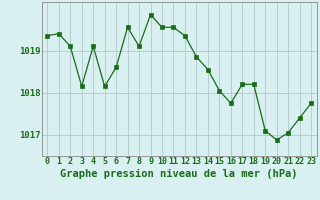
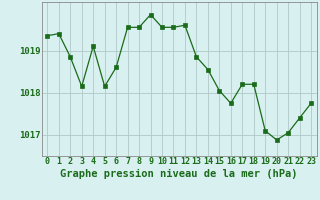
2: 1019.10 -> 1018.85
8: 1019.10 -> 1019.55
12: 1019.35 -> 1019.60
